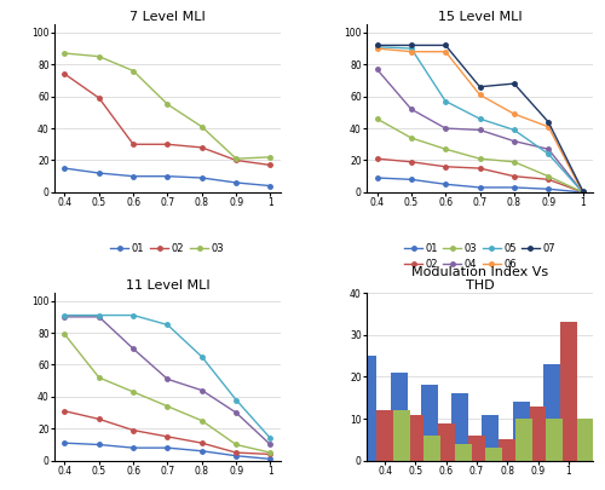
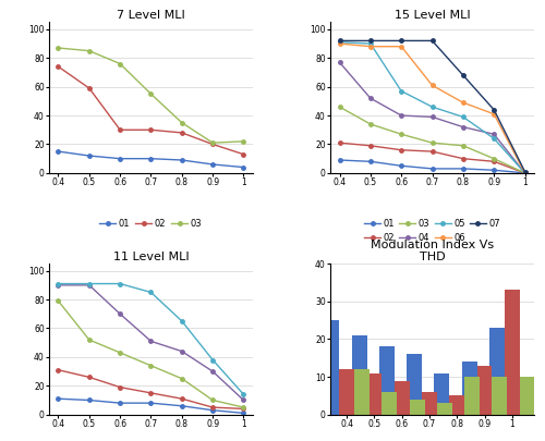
7 Level MLI/03/0.8: 41 -> 35
7 Level MLI/02/1: 17 -> 13
15 Level MLI/07/0.7: 66 -> 92
